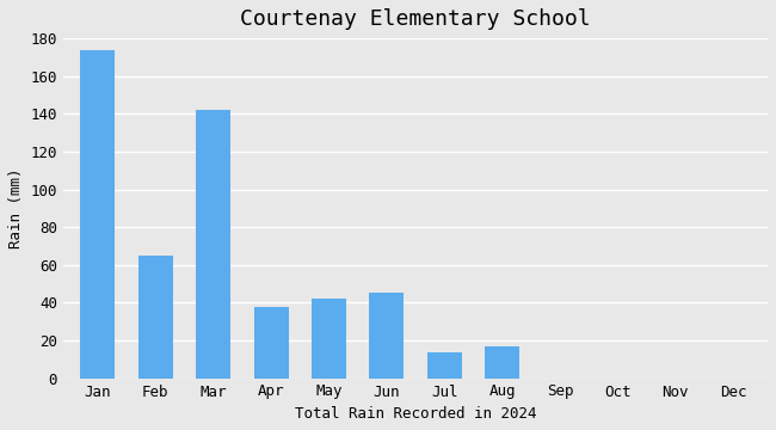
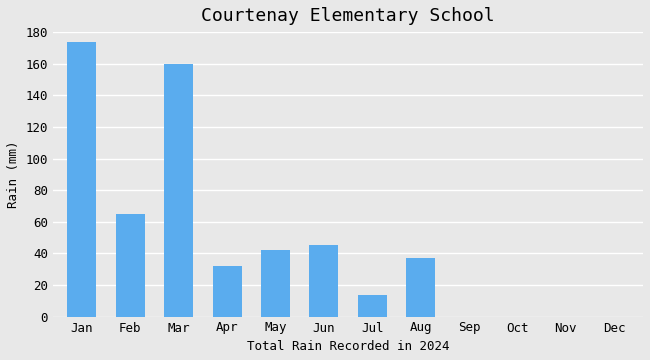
Mar: 142 -> 160
Apr: 38 -> 32
Aug: 17 -> 37
